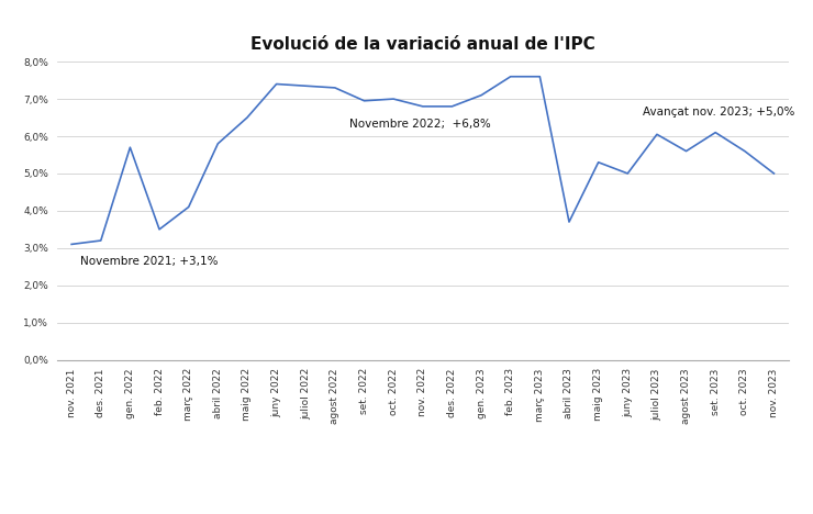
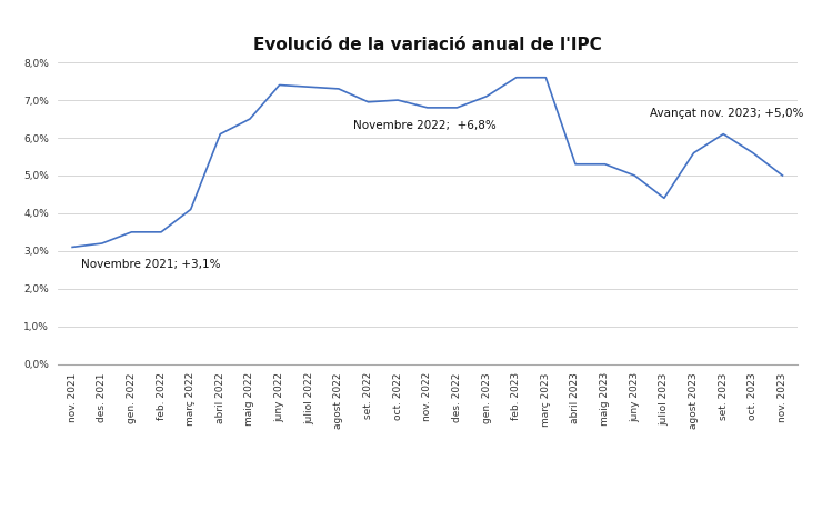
gen. 2022: 5,70% -> 3,50%
abril 2022: 5,80% -> 6,10%
abril 2023: 3,70% -> 5,30%
juliol 2023: 6,05% -> 4,40%
